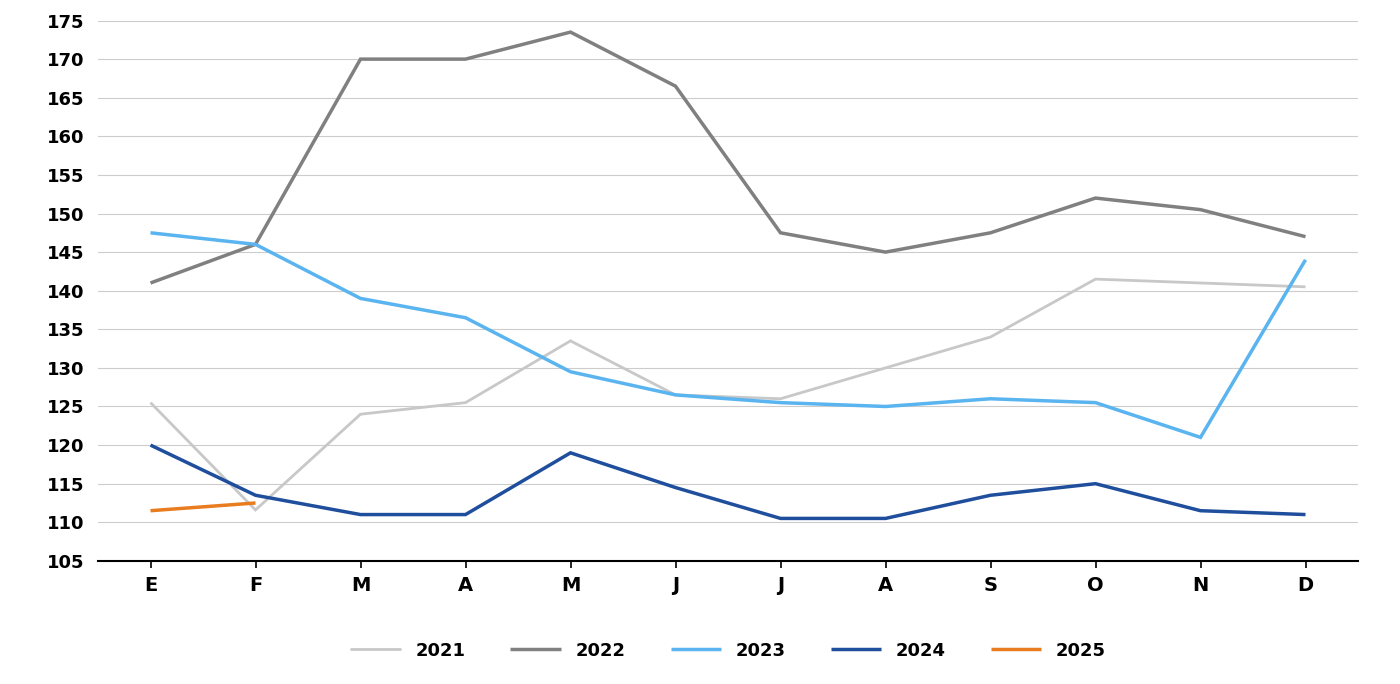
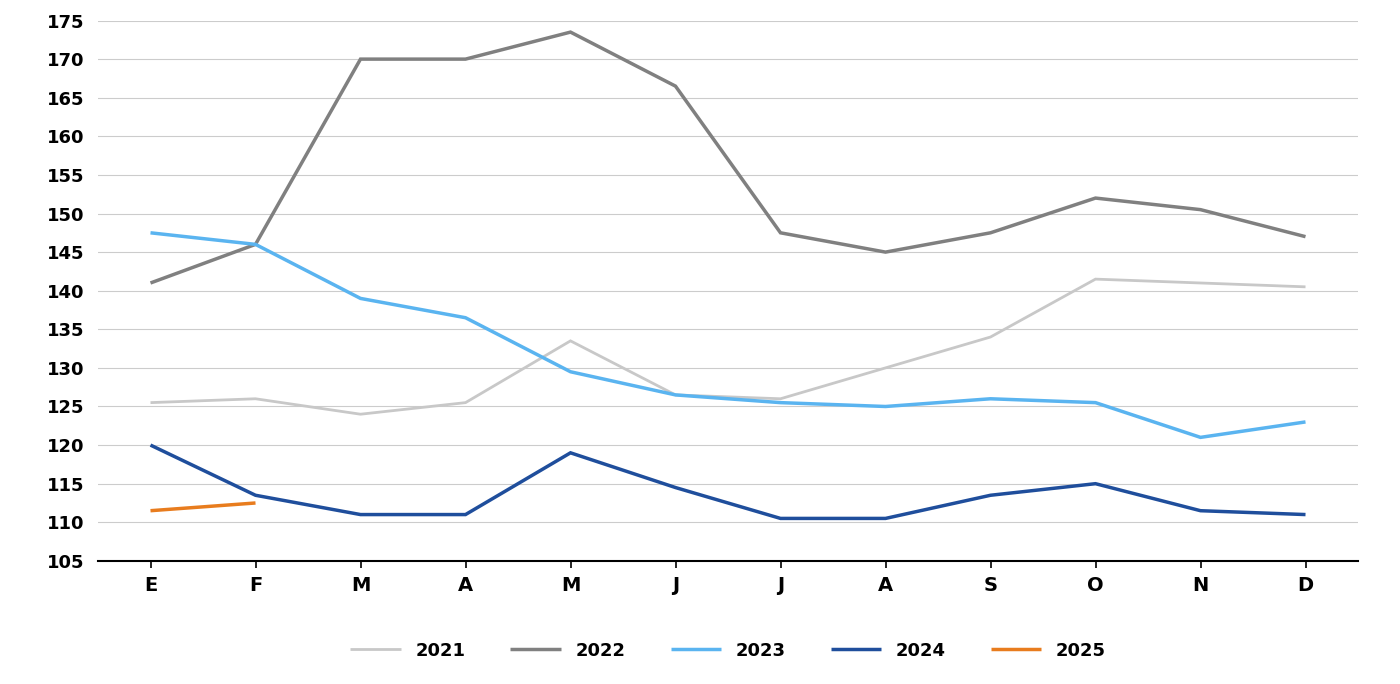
2021/F: 111.6 -> 126.0
2023/D: 144.0 -> 123.0
